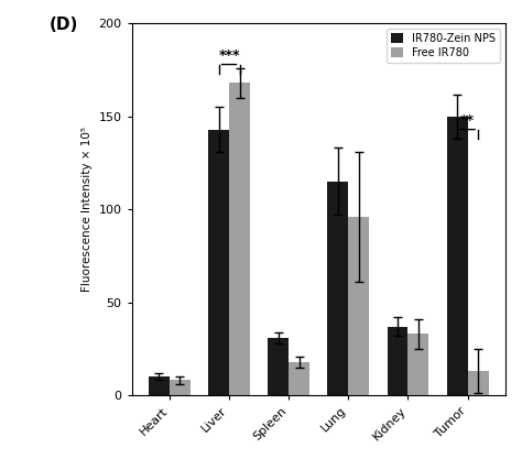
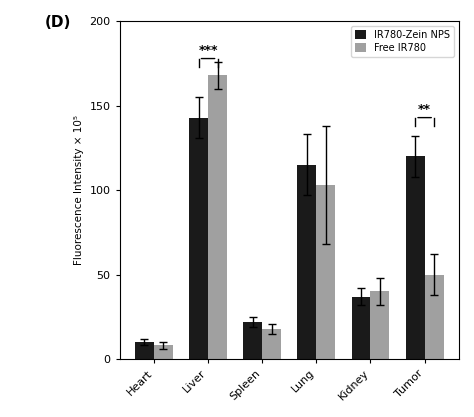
IR780-Zein NPS/Spleen: 31 -> 22
Free IR780/Lung: 96 -> 103
Free IR780/Kidney: 33 -> 40
IR780-Zein NPS/Tumor: 150 -> 120
Free IR780/Tumor: 13 -> 50
